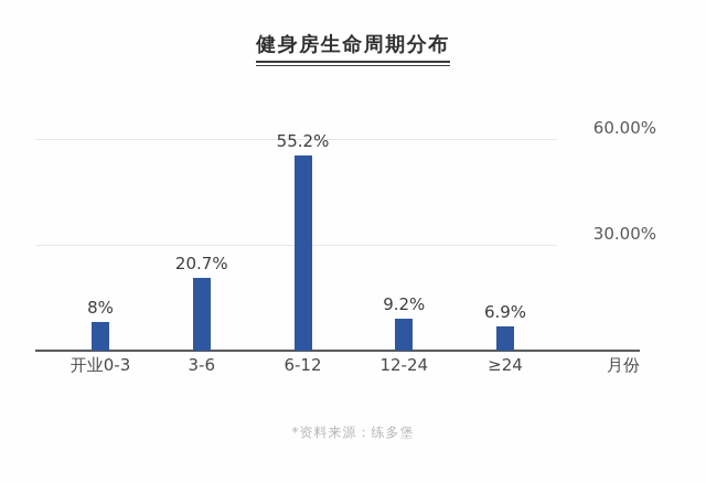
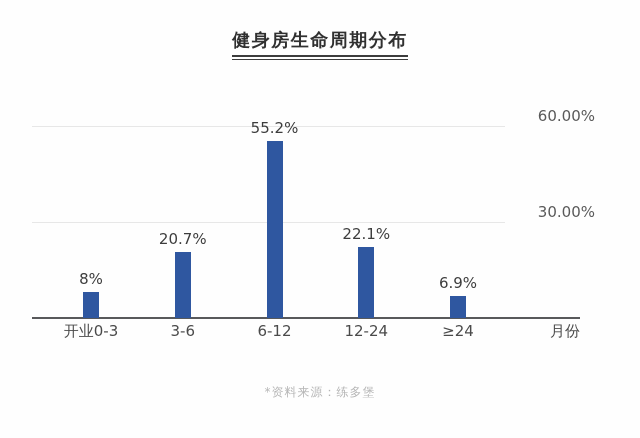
12-24: 9.2% -> 22.1%
